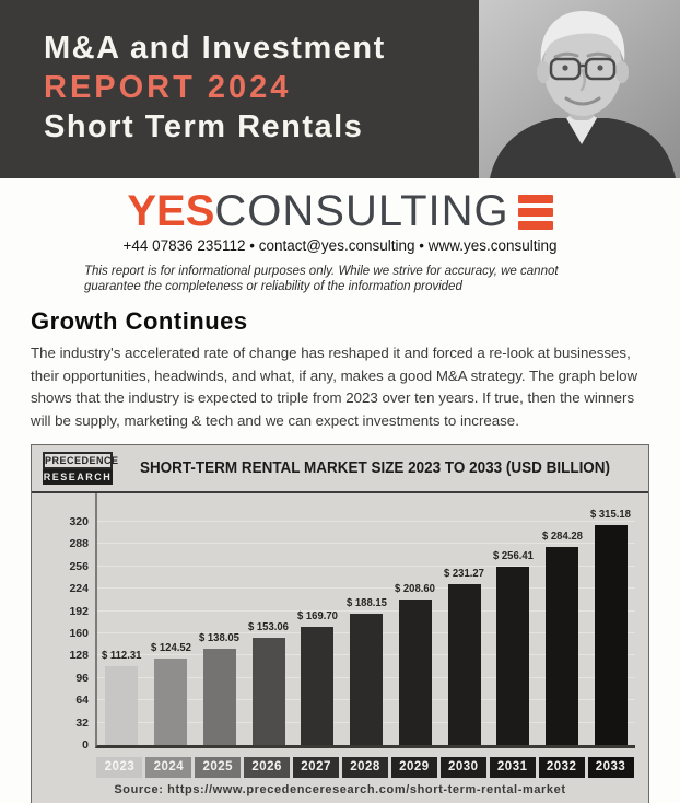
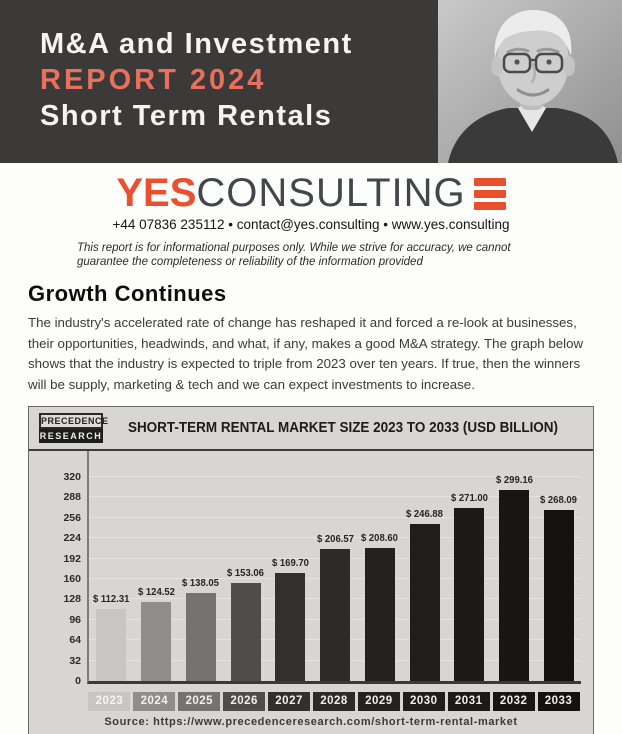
2028: 188.15 -> 206.57
2030: 231.27 -> 246.88
2031: 256.41 -> 271.00
2032: 284.28 -> 299.16
2033: 315.18 -> 268.09
